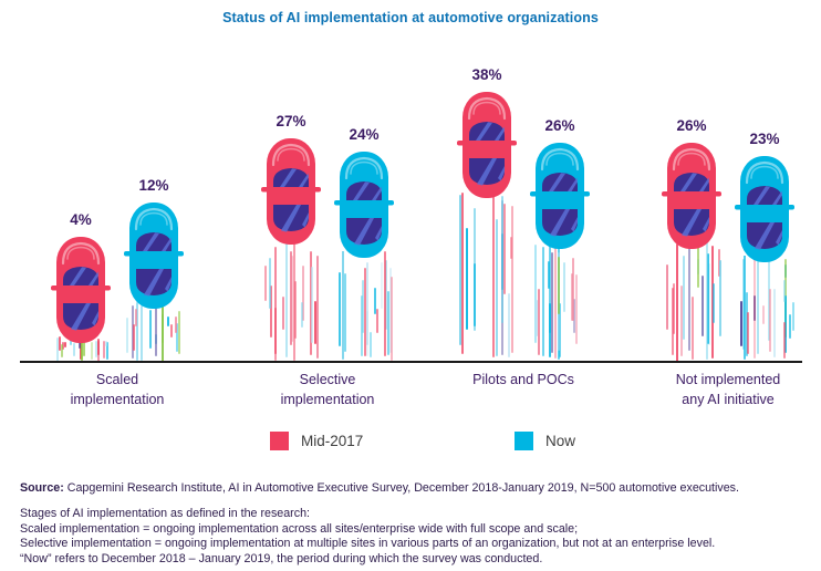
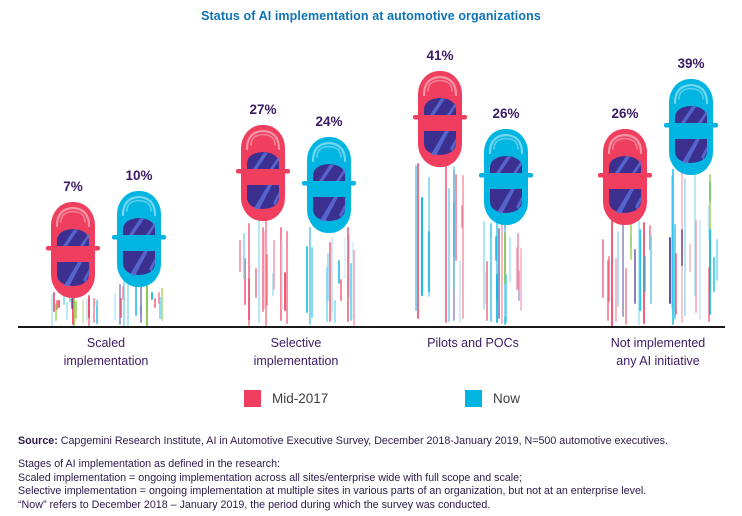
Mid-2017/Scaled implementation: 4% -> 7%
Now/Scaled implementation: 12% -> 10%
Mid-2017/Pilots and POCs: 38% -> 41%
Now/Not implemented any AI initiative: 23% -> 39%
